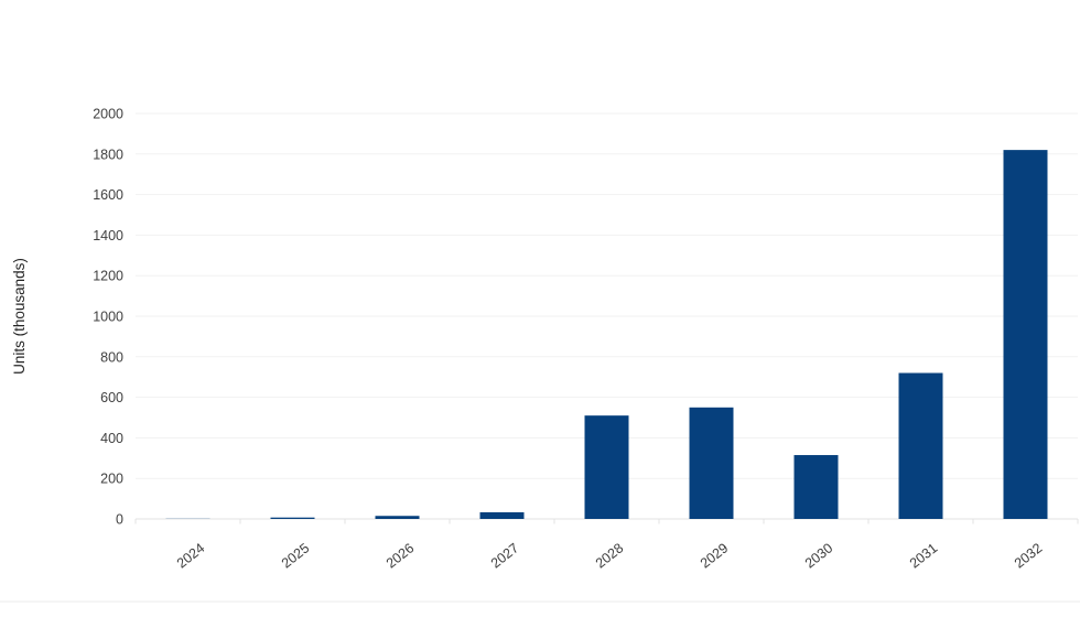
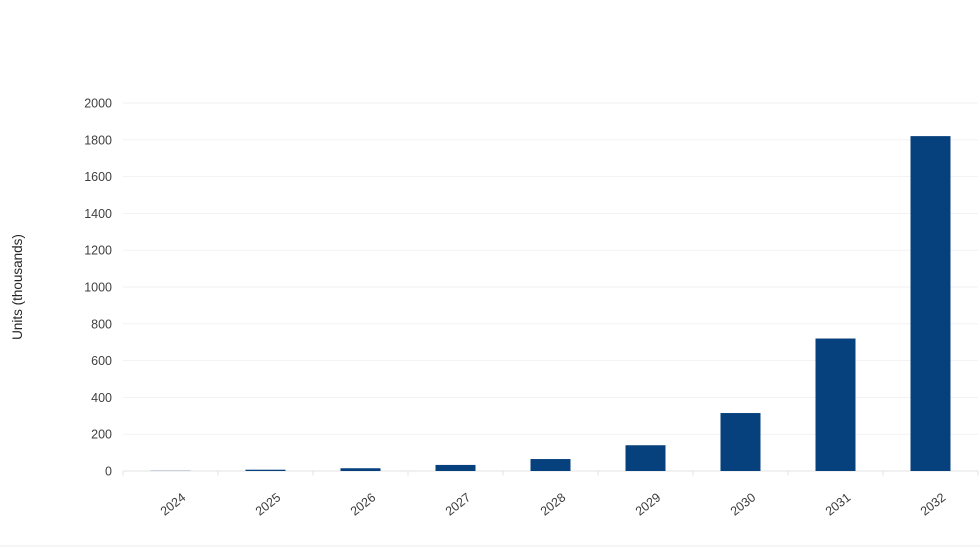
2028: 510 -> 60
2029: 550 -> 140
